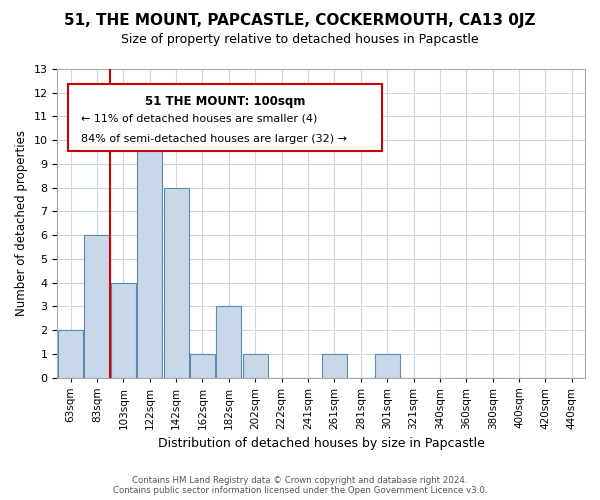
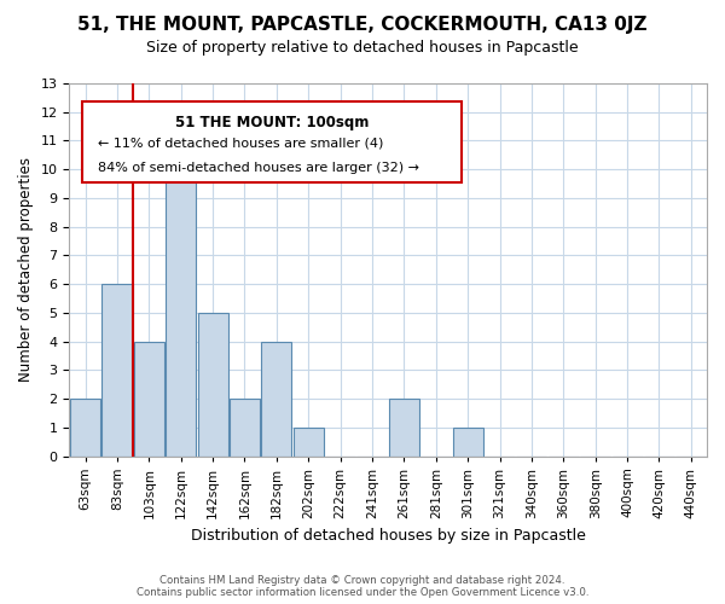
142sqm: 8 -> 5
162sqm: 1 -> 2
182sqm: 3 -> 4
261sqm: 1 -> 2
